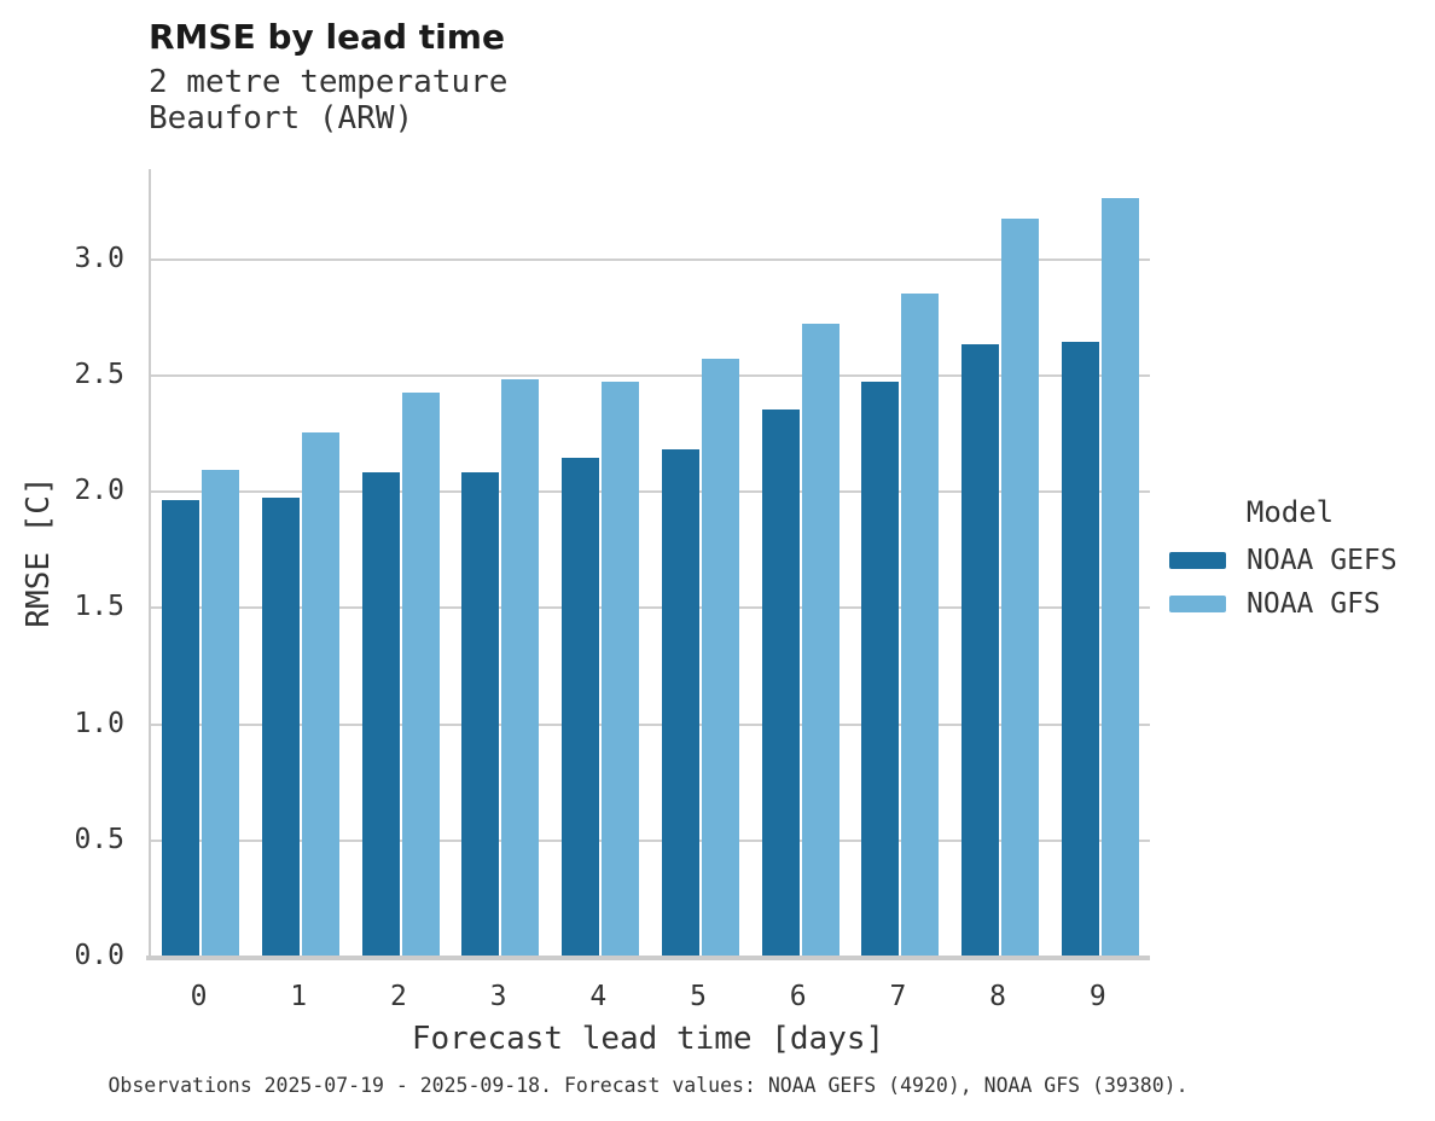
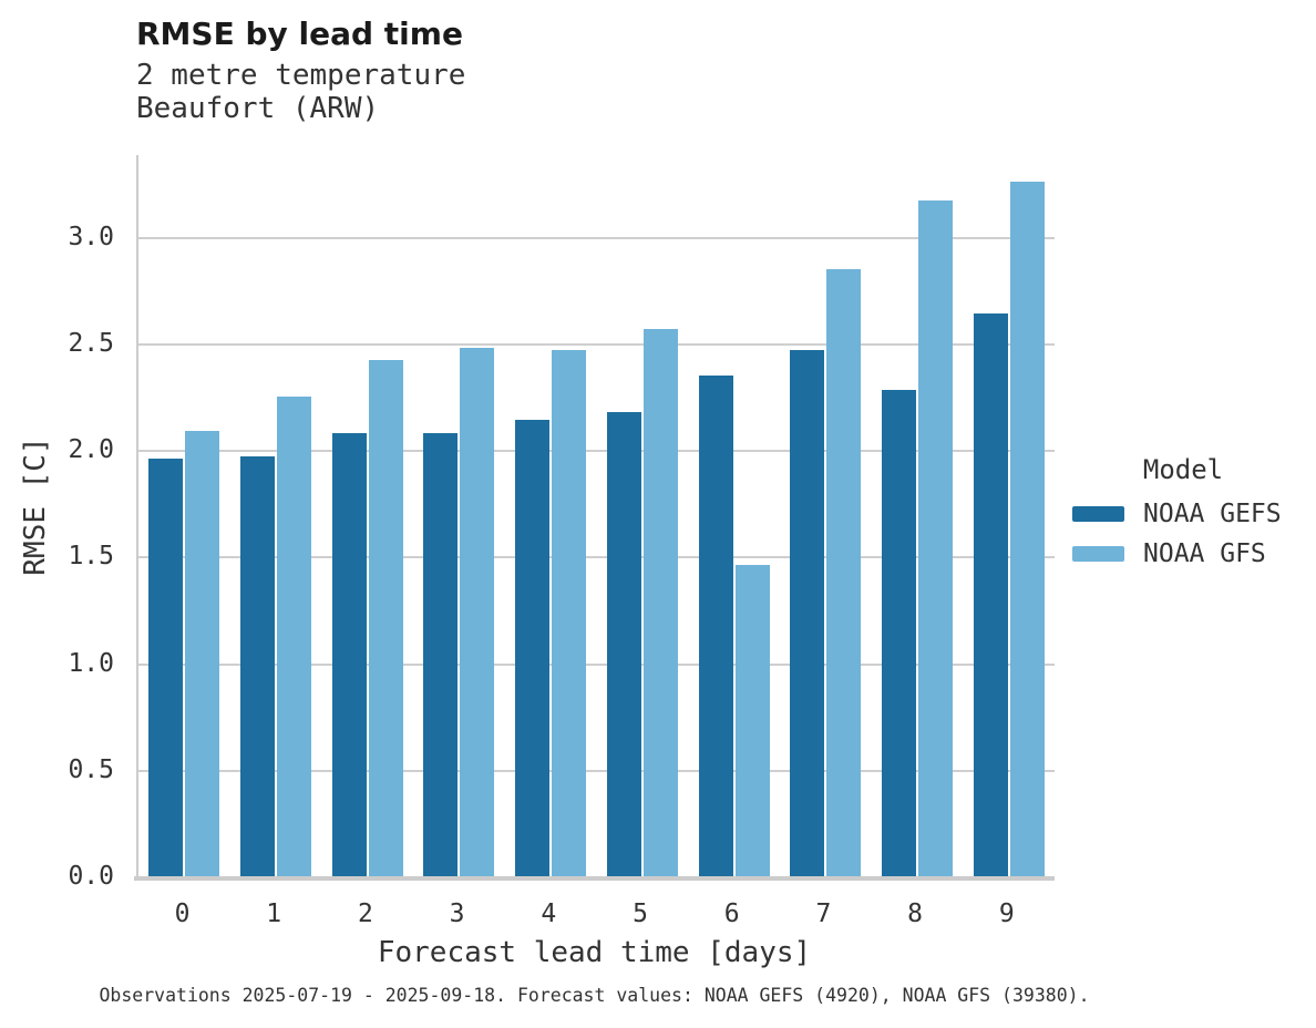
NOAA GFS/6: 2.73 -> 1.47
NOAA GEFS/8: 2.64 -> 2.29
